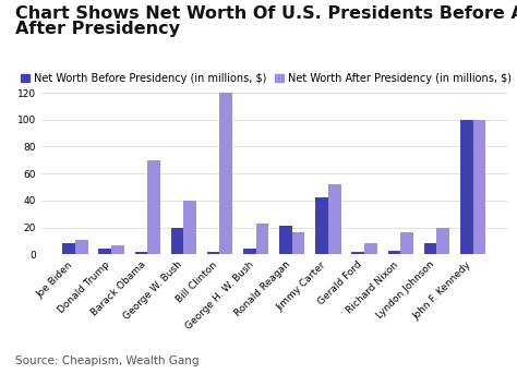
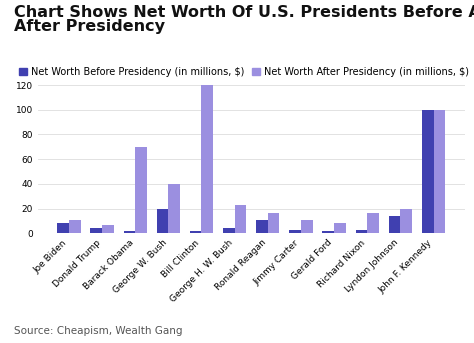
Net Worth Before Presidency (in millions, $)/Ronald Reagan: 21 -> 11
Net Worth Before Presidency (in millions, $)/Jimmy Carter: 42 -> 3
Net Worth After Presidency (in millions, $)/Jimmy Carter: 52 -> 11
Net Worth Before Presidency (in millions, $)/Lyndon Johnson: 8 -> 14
